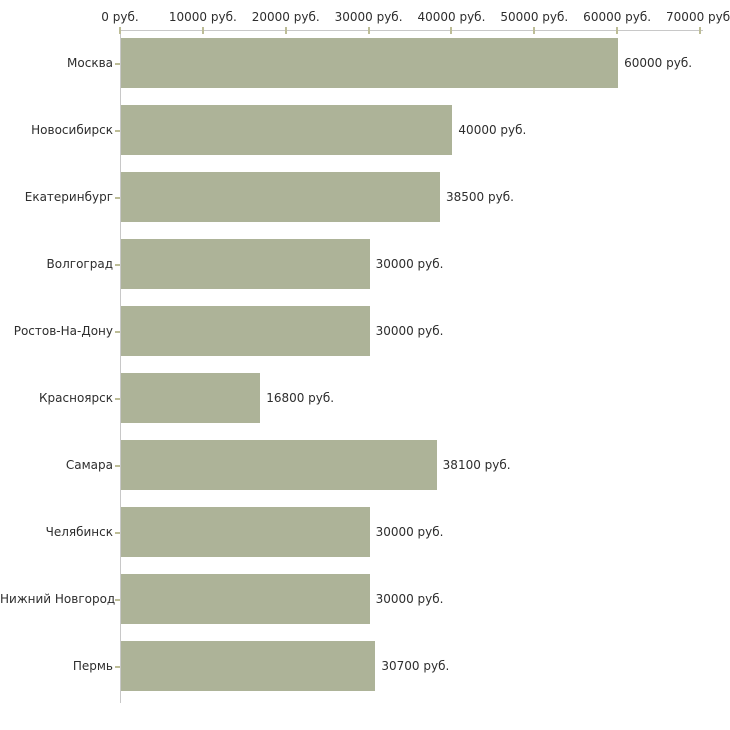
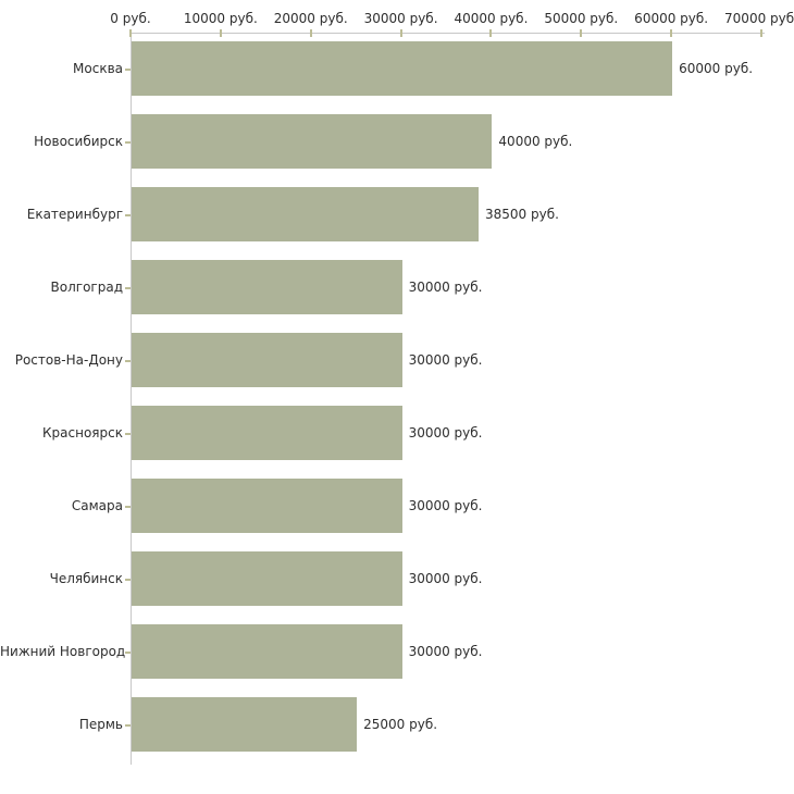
Красноярск: 16800 -> 30000
Самара: 38100 -> 30000
Пермь: 30700 -> 25000
